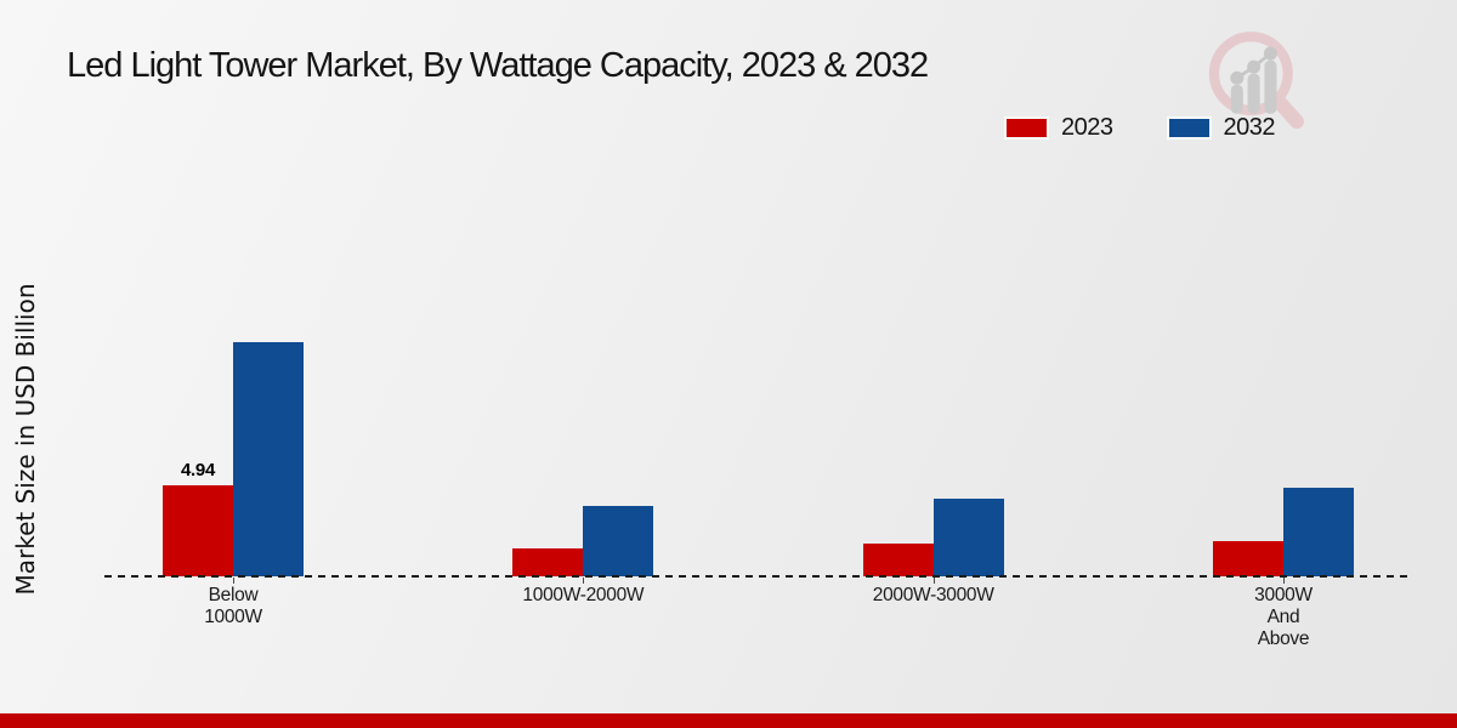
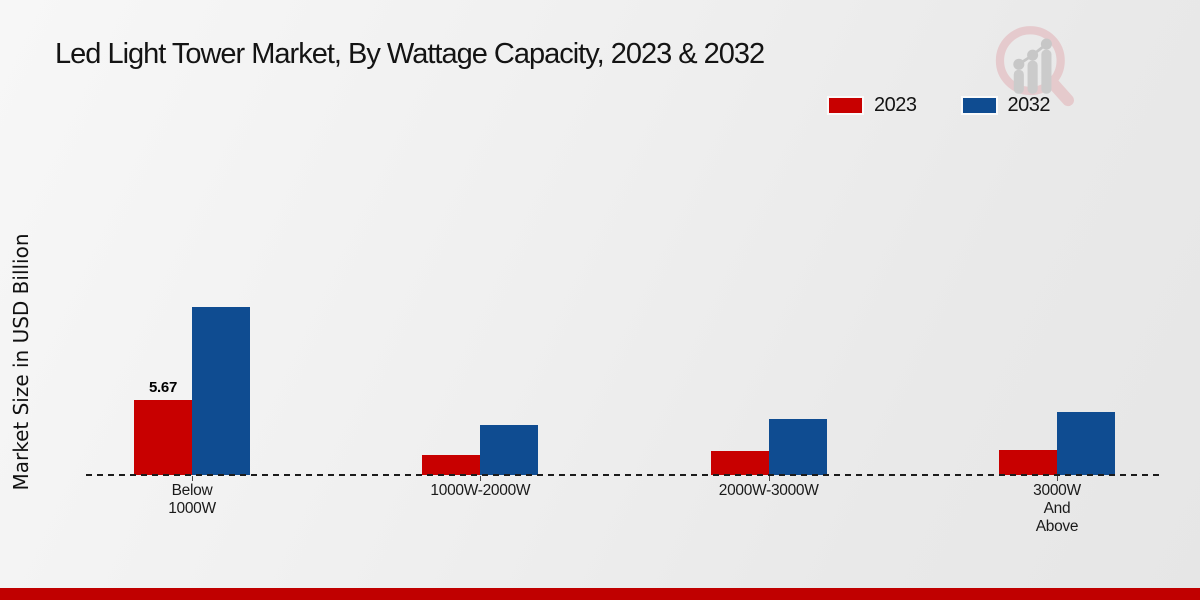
2023/Below 1000W: 4.94 -> 5.67
